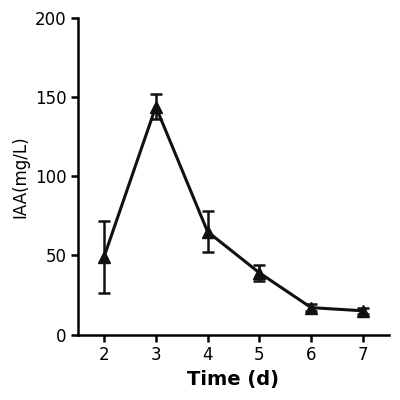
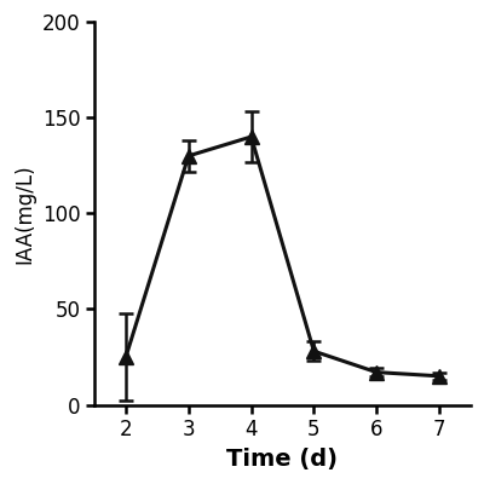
2: 49 -> 25
3: 144 -> 130
4: 65 -> 140
5: 39 -> 28
